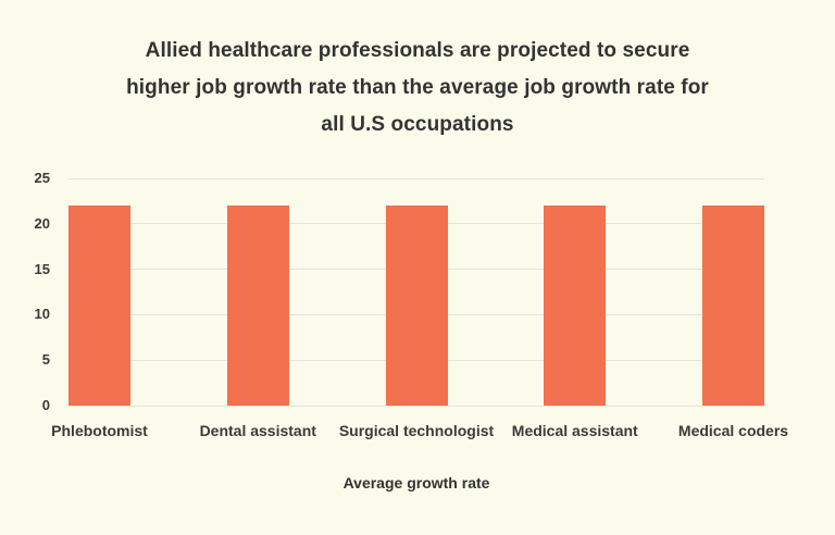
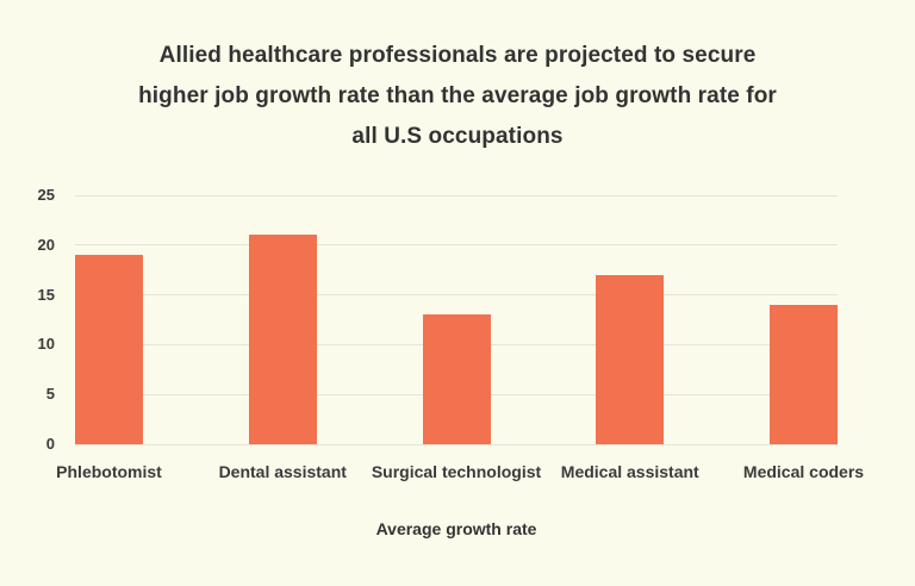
Phlebotomist: 22 -> 19
Dental assistant: 22 -> 21
Surgical technologist: 22 -> 13
Medical assistant: 22 -> 17
Medical coders: 22 -> 14
